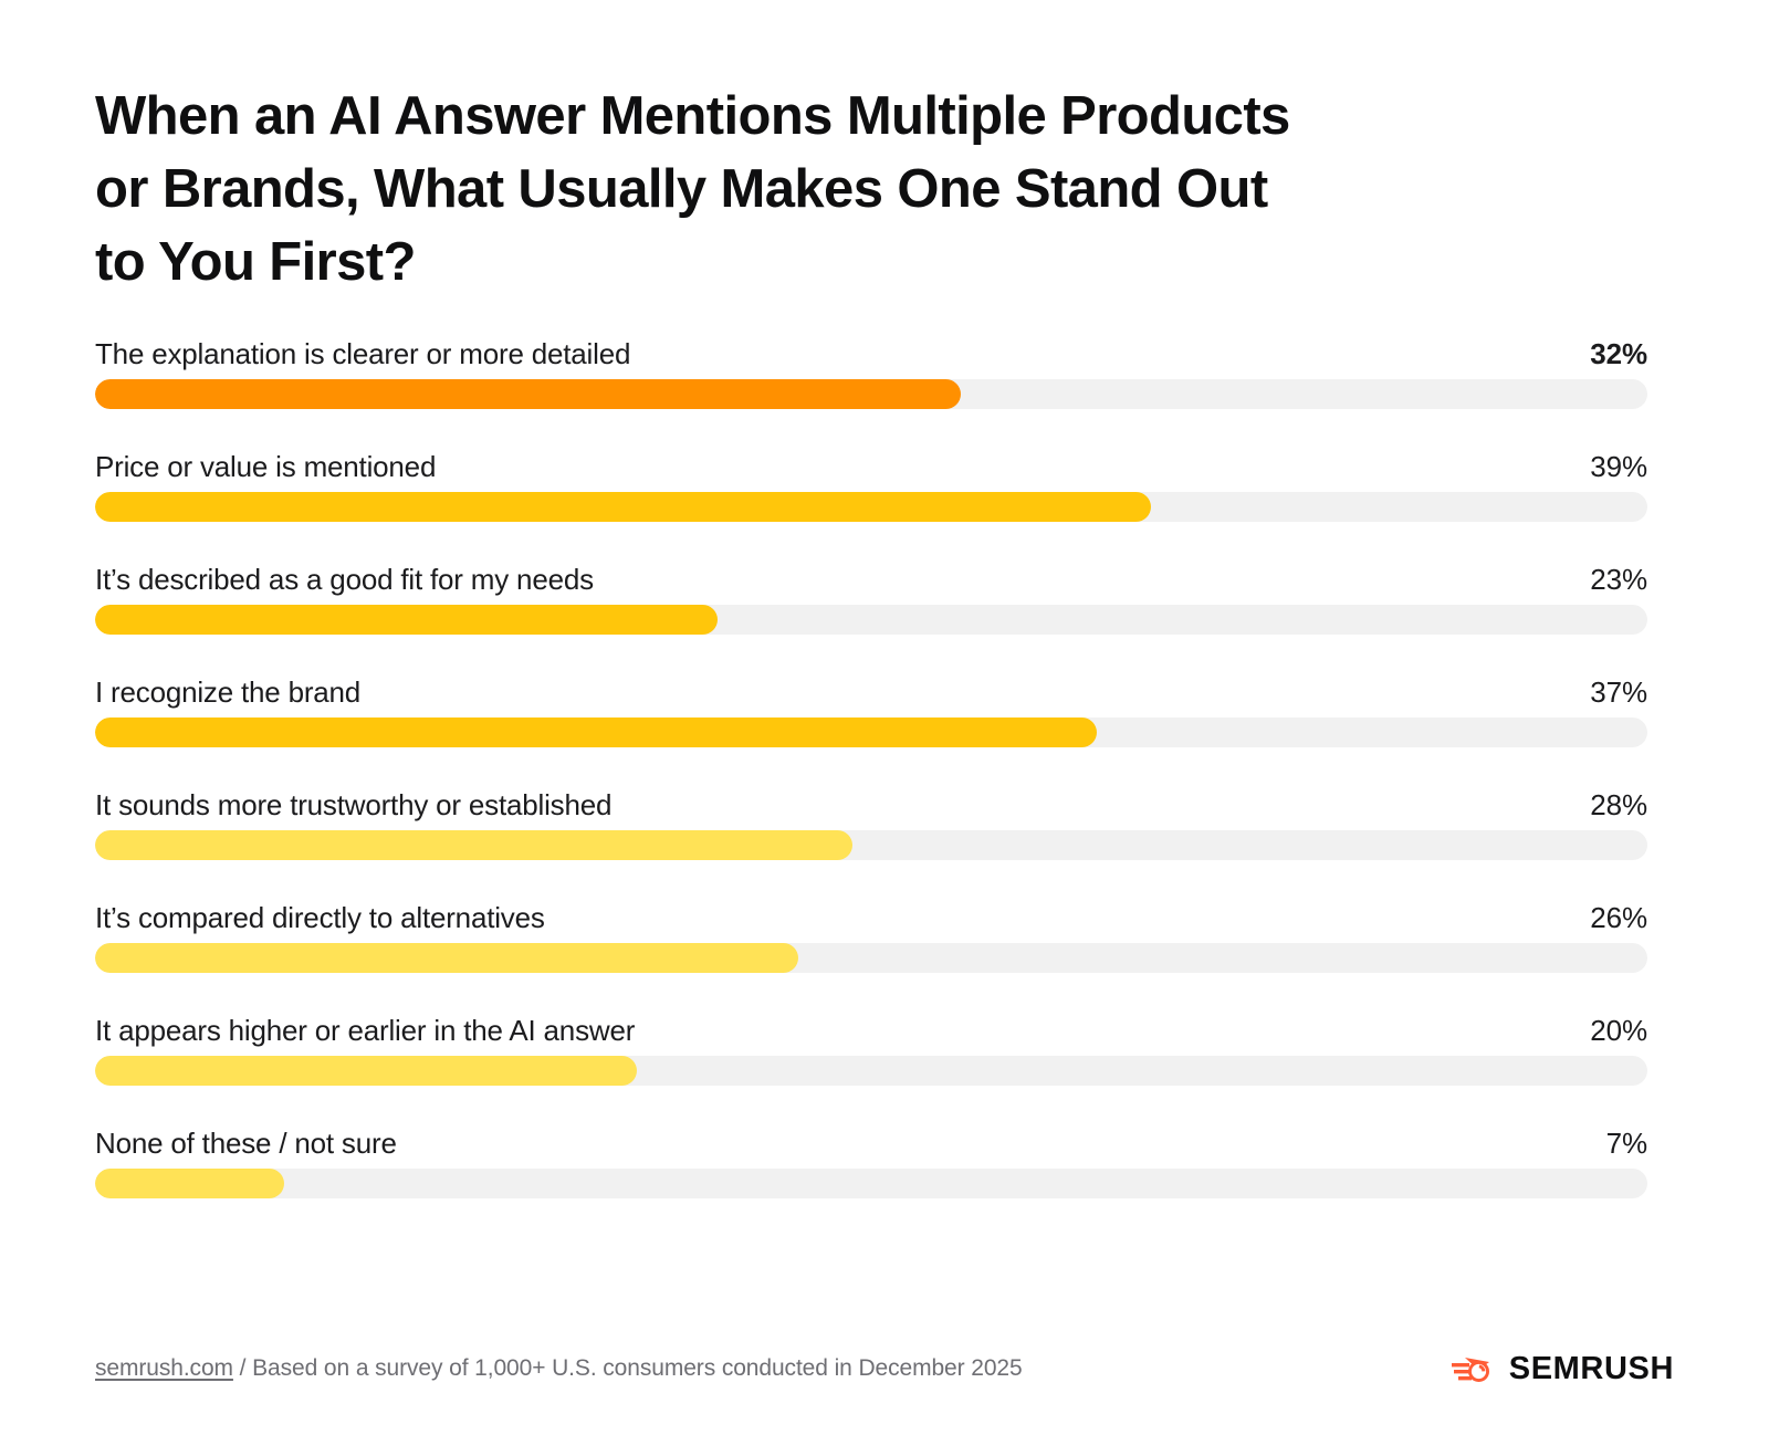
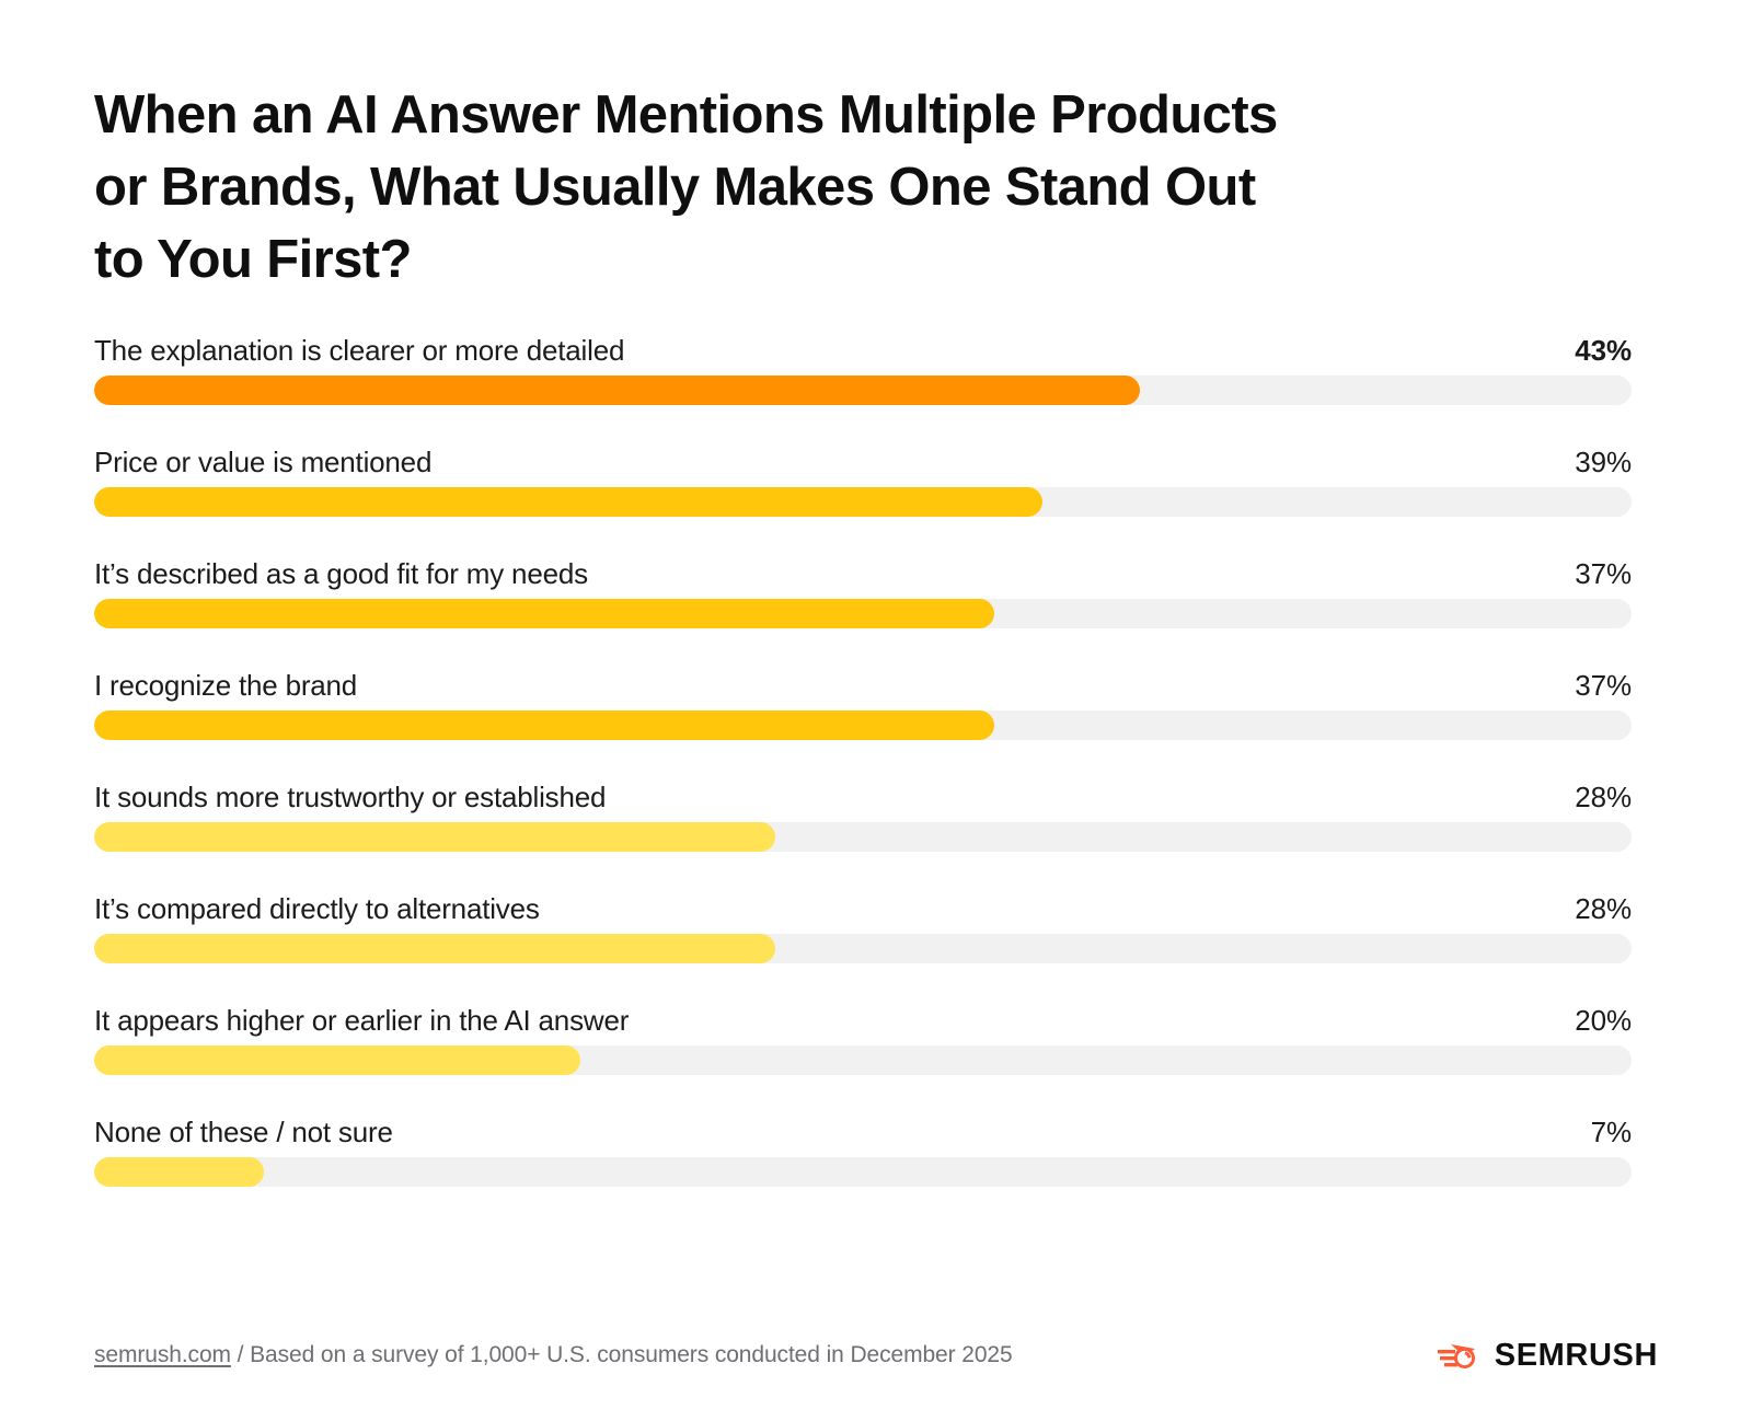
The explanation is clearer or more detailed: 32% -> 43%
It’s described as a good fit for my needs: 23% -> 37%
It’s compared directly to alternatives: 26% -> 28%
